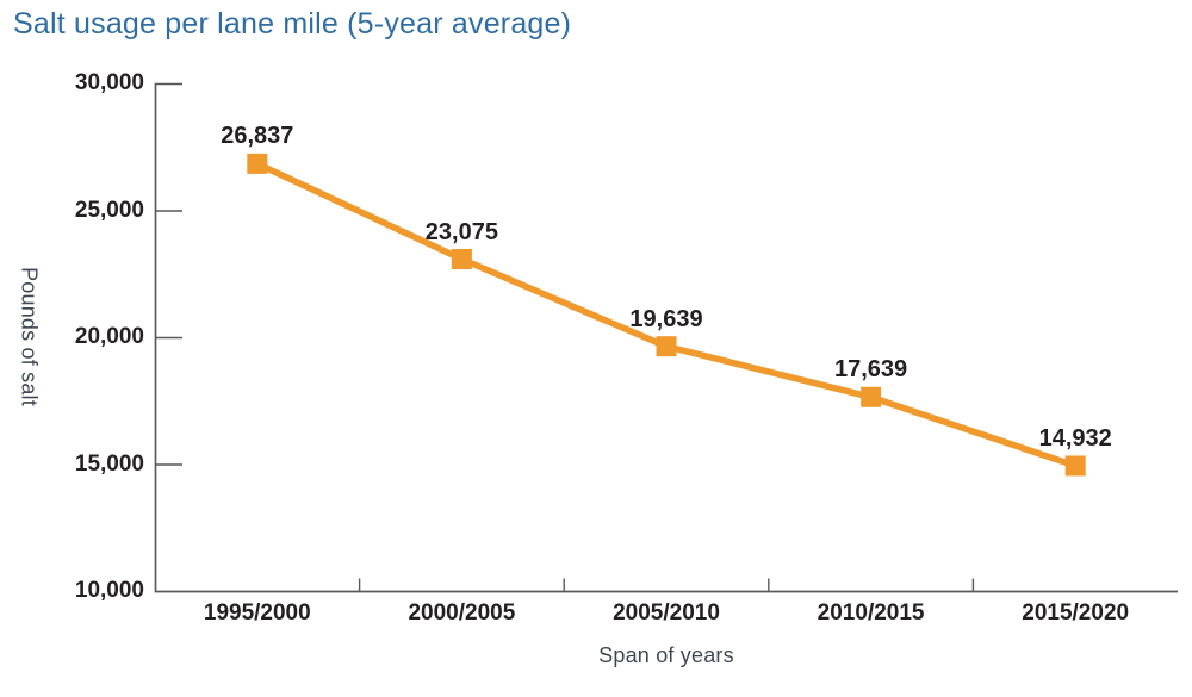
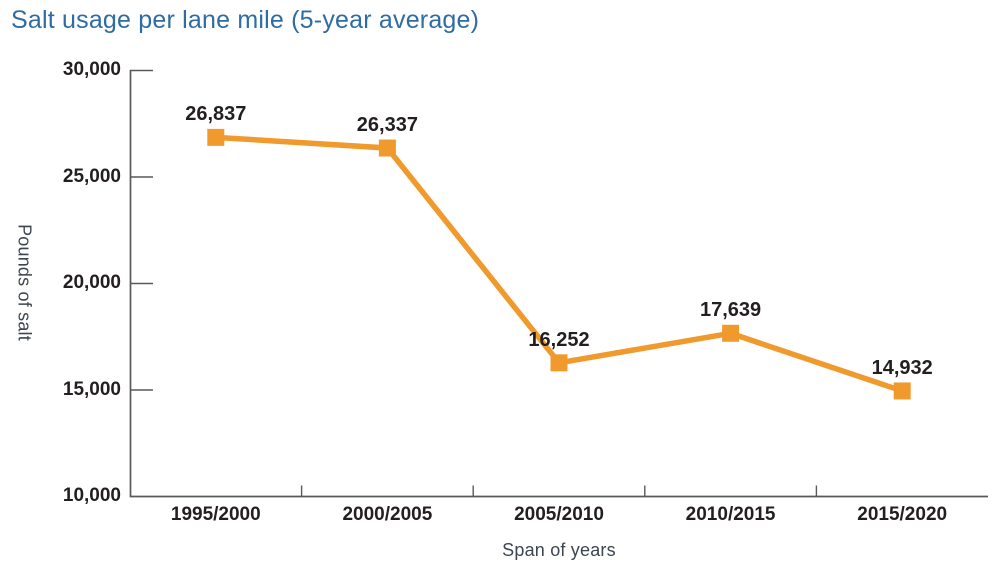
2000/2005: 23,075 -> 26,337
2005/2010: 19,639 -> 16,252
